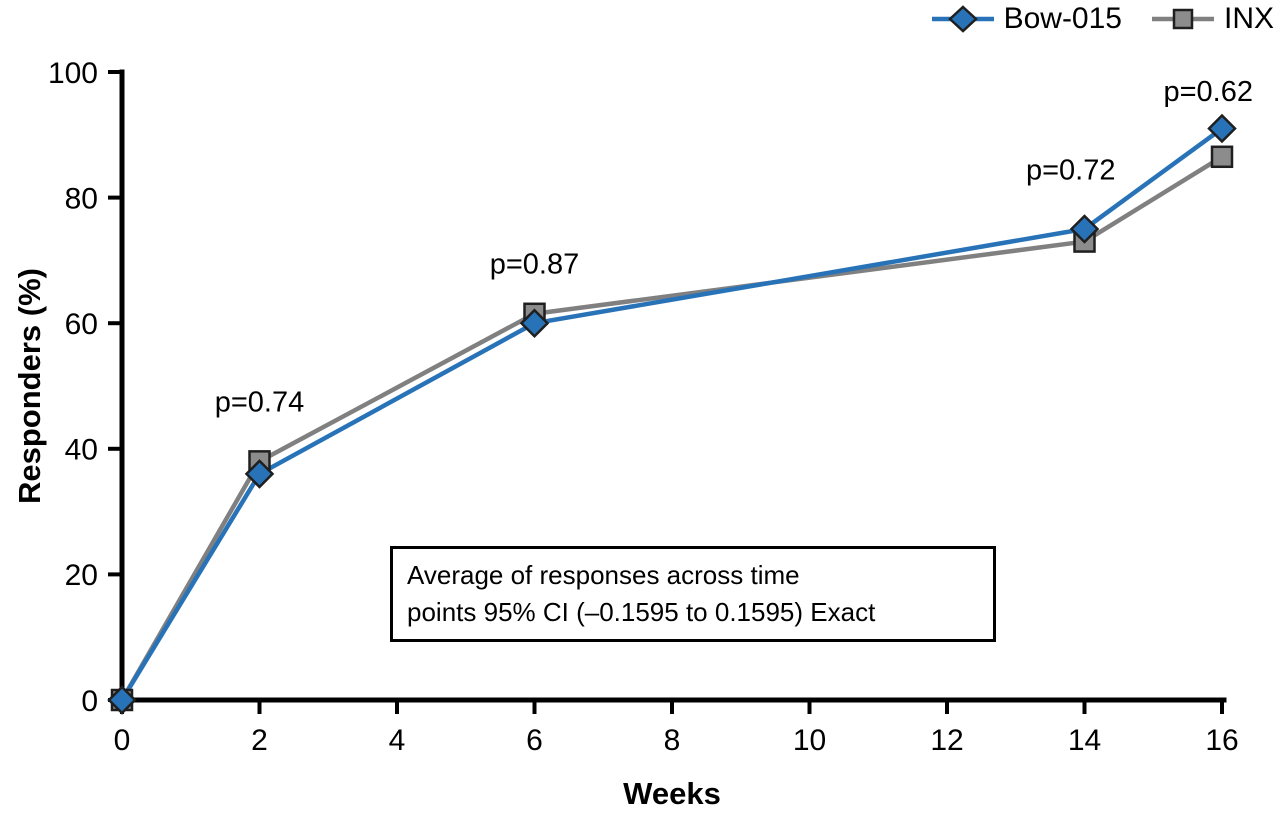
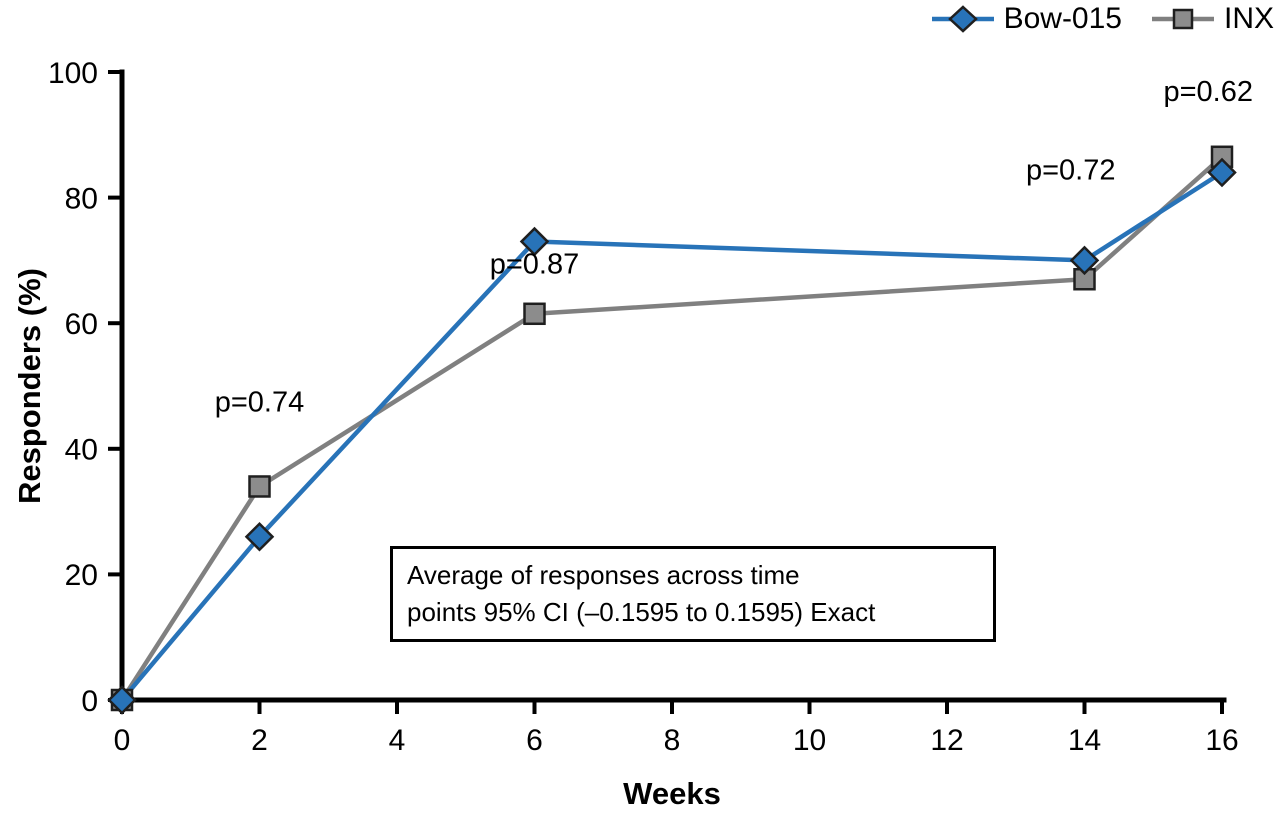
Bow-015/2: 36 -> 26
INX/2: 38 -> 34
Bow-015/6: 60 -> 73
Bow-015/14: 75 -> 70
INX/14: 73 -> 67
Bow-015/16: 91 -> 84
